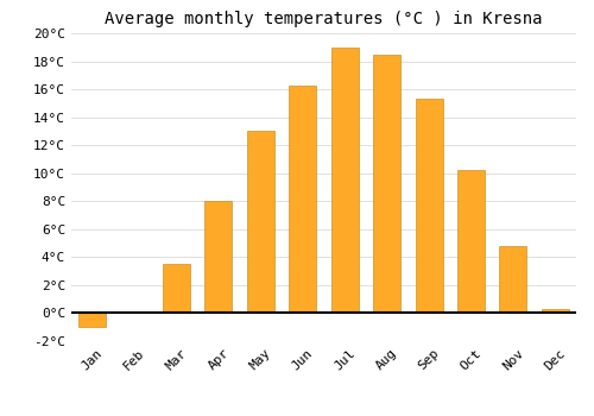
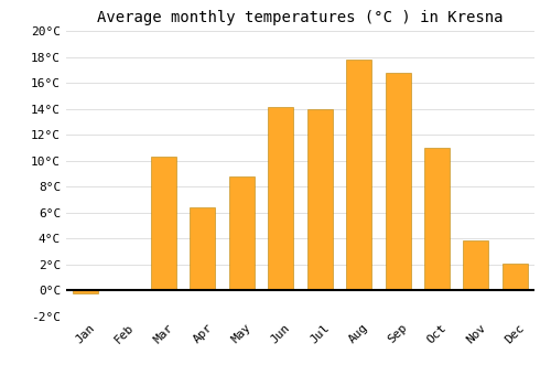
Jan: -1.0°C -> -0.2°C
Mar: 3.5°C -> 10.3°C
Apr: 8.0°C -> 6.4°C
May: 13.0°C -> 8.8°C
Jun: 16.3°C -> 14.1°C
Jul: 19.0°C -> 14.0°C
Aug: 18.5°C -> 17.8°C
Sep: 15.3°C -> 16.8°C
Oct: 10.2°C -> 11.0°C
Nov: 4.8°C -> 3.9°C
Dec: 0.3°C -> 2.1°C
